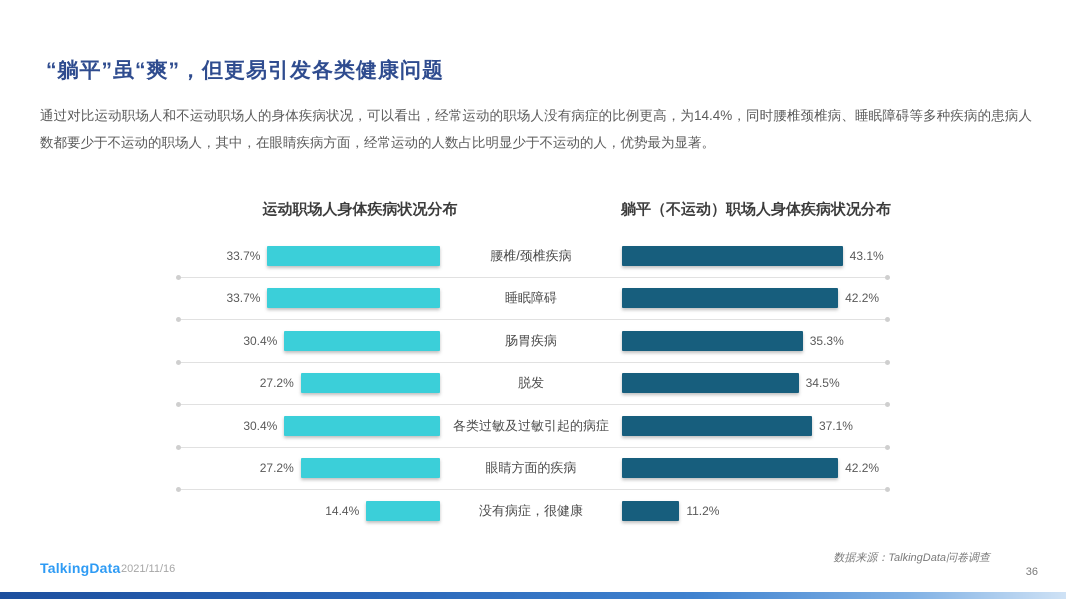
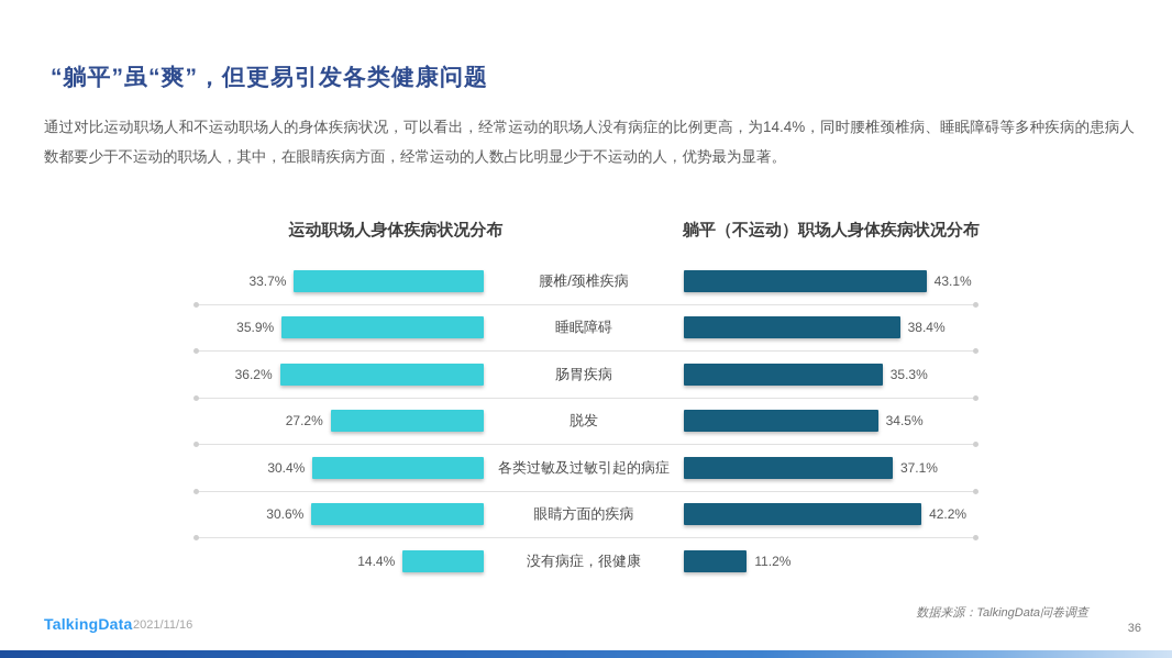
运动职场人身体疾病状况分布/睡眠障碍: 33.7% -> 35.9%
躺平（不运动）职场人身体疾病状况分布/睡眠障碍: 42.2% -> 38.4%
运动职场人身体疾病状况分布/肠胃疾病: 30.4% -> 36.2%
运动职场人身体疾病状况分布/眼睛方面的疾病: 27.2% -> 30.6%
